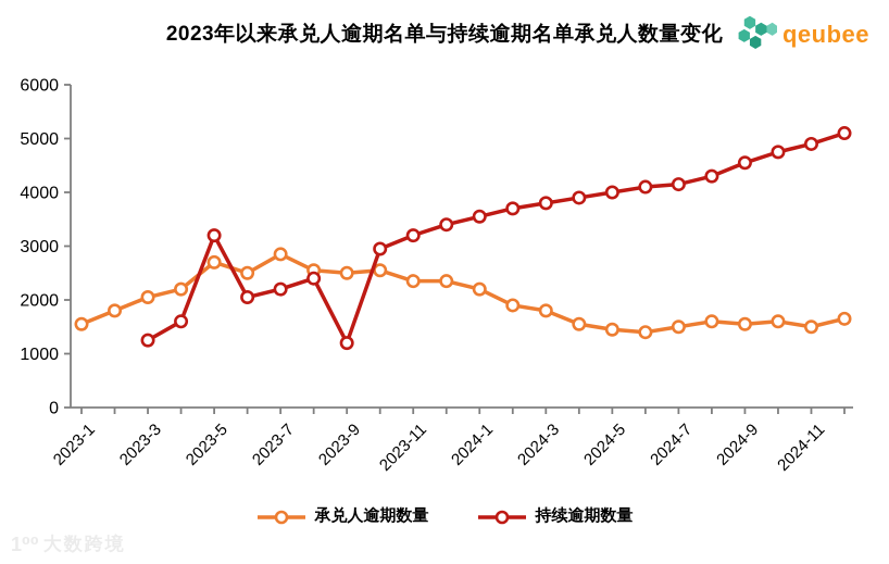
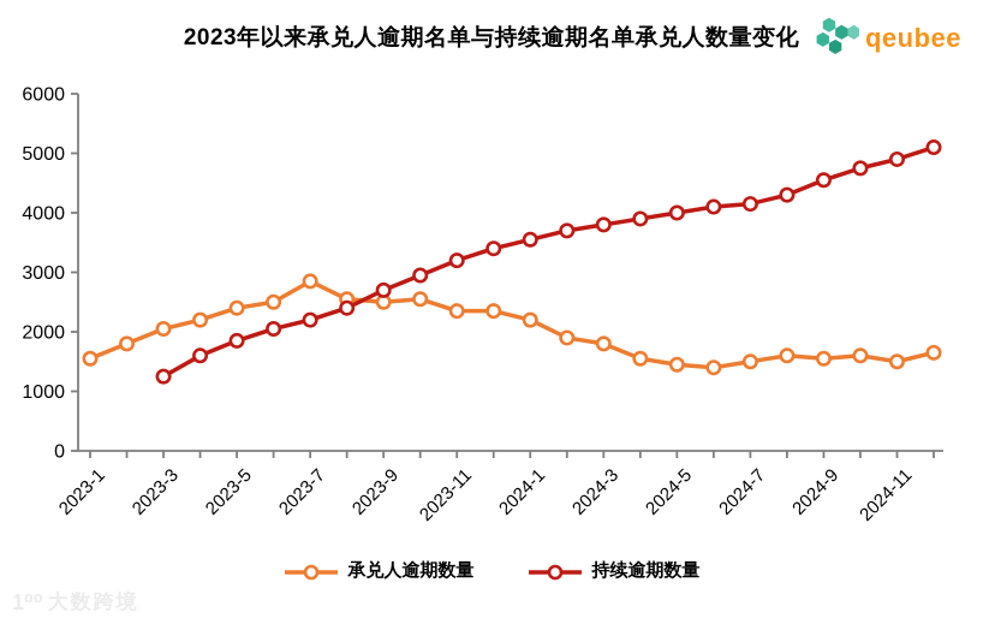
承兑人逾期数量/2023-5: 2700 -> 2400
持续逾期数量/2023-5: 3200 -> 1800
持续逾期数量/2023-9: 1200 -> 2700
